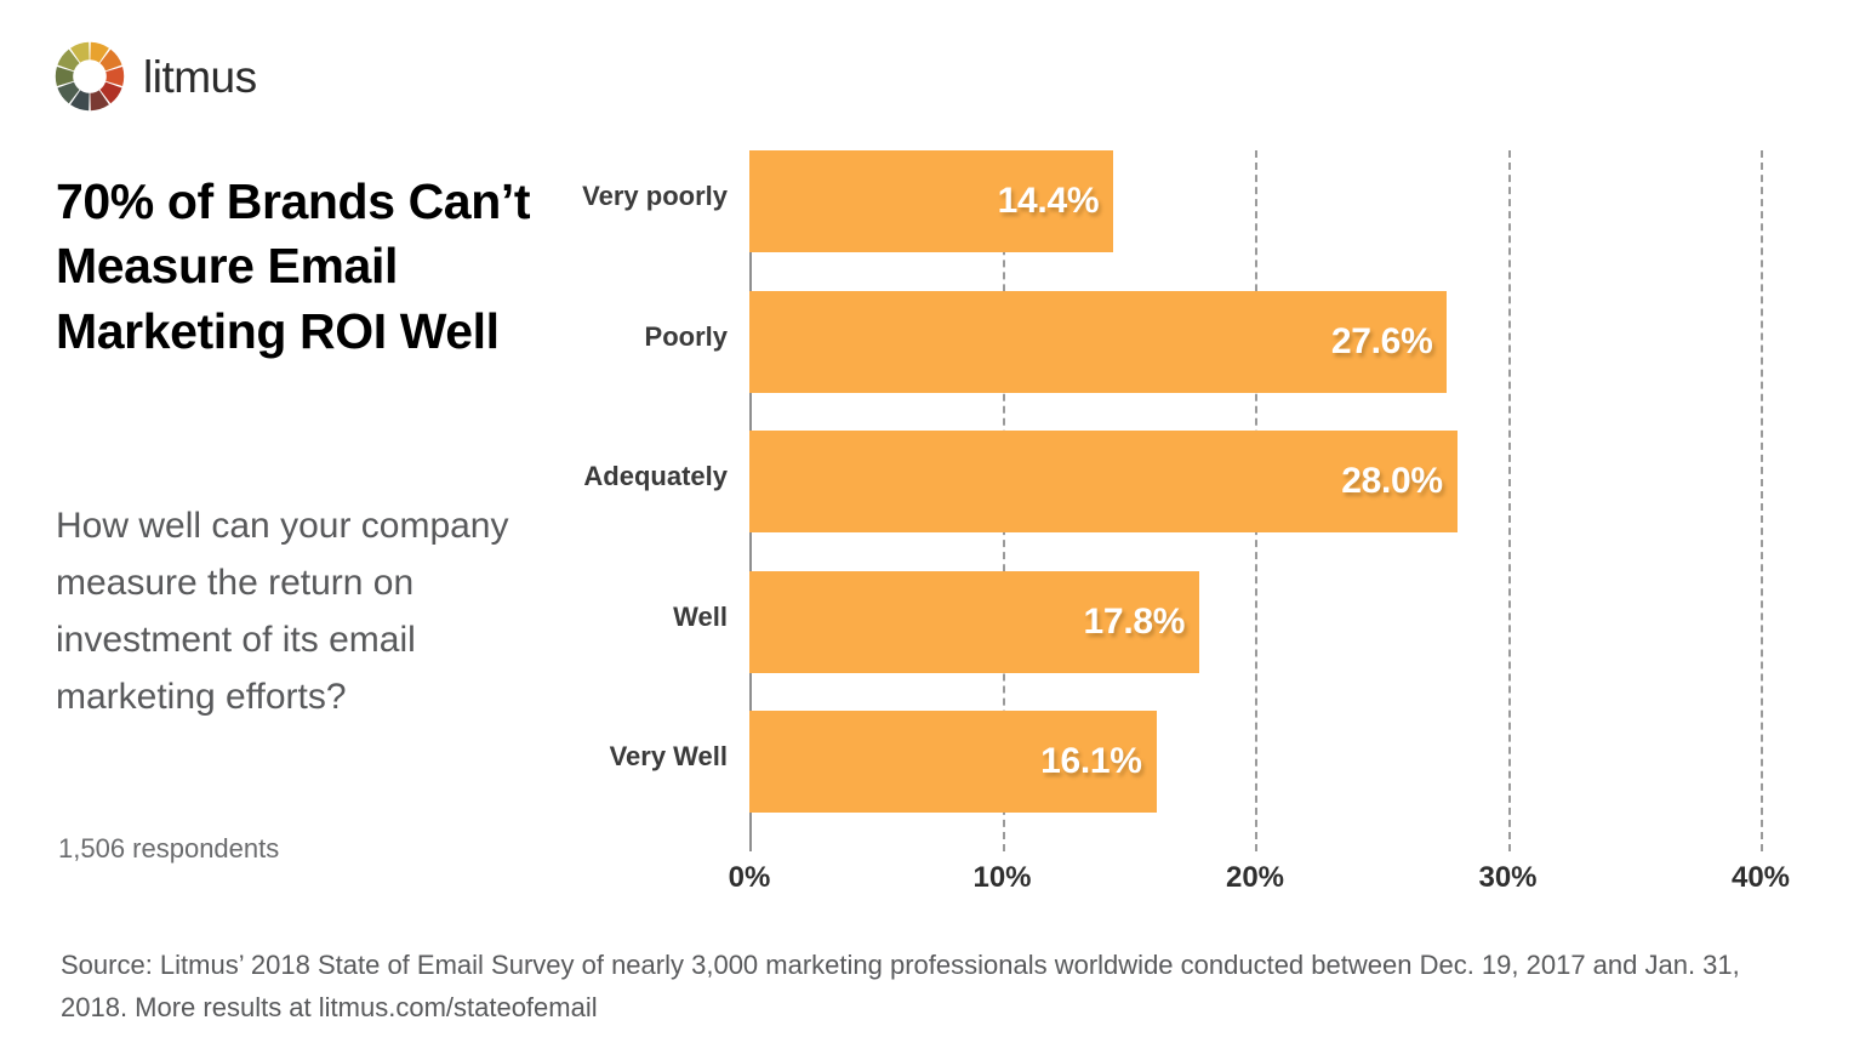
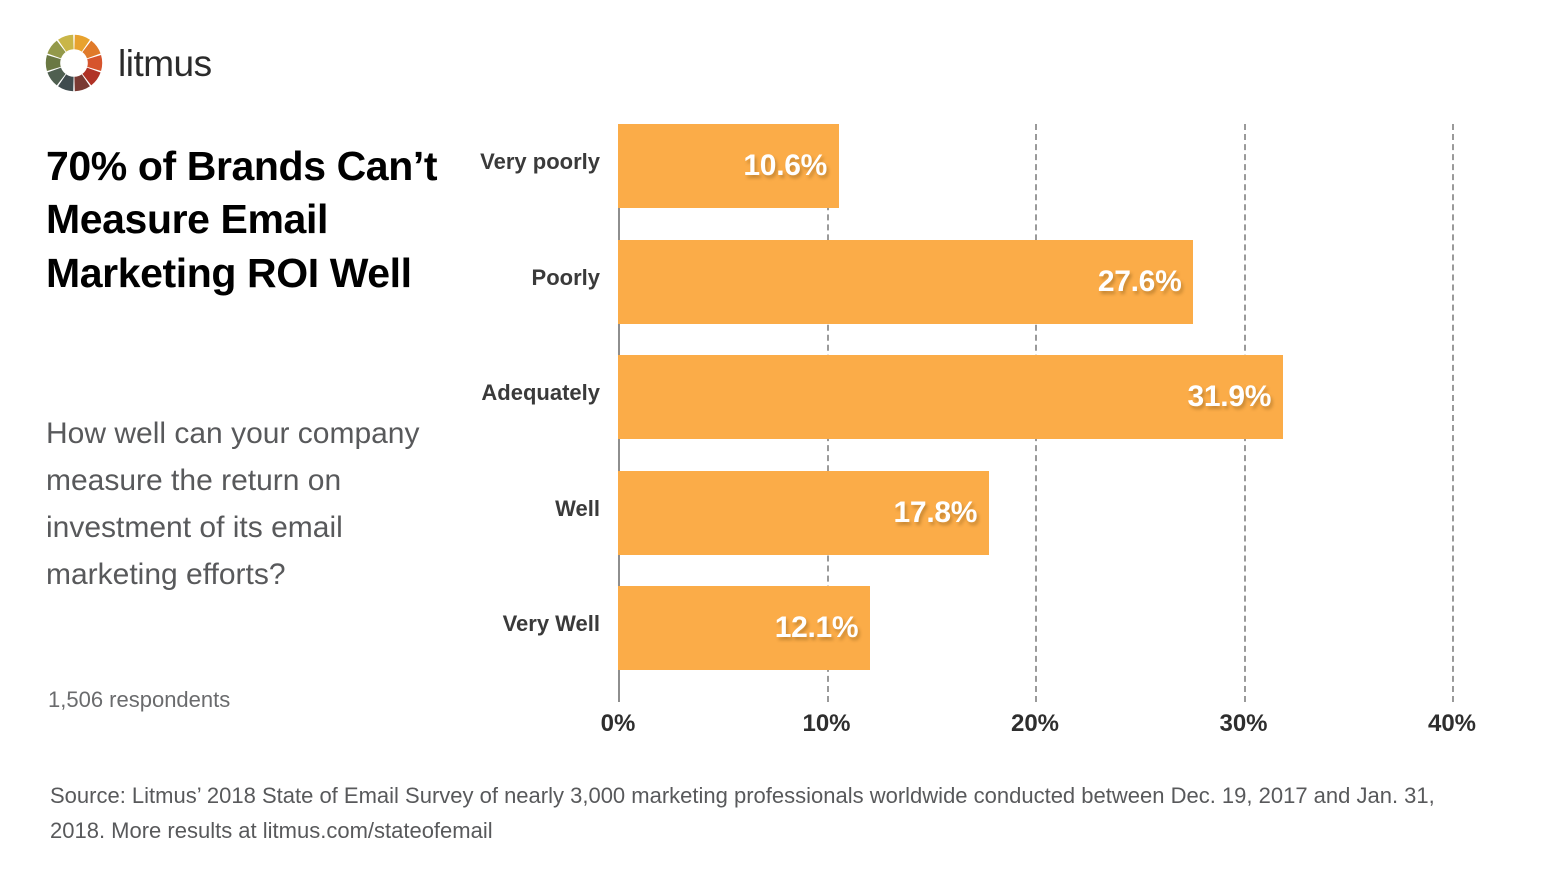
Very poorly: 14.4% -> 10.6%
Adequately: 28.0% -> 31.9%
Very Well: 16.1% -> 12.1%
